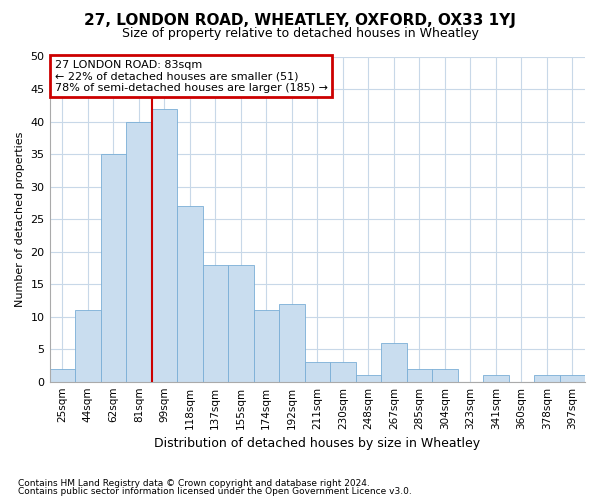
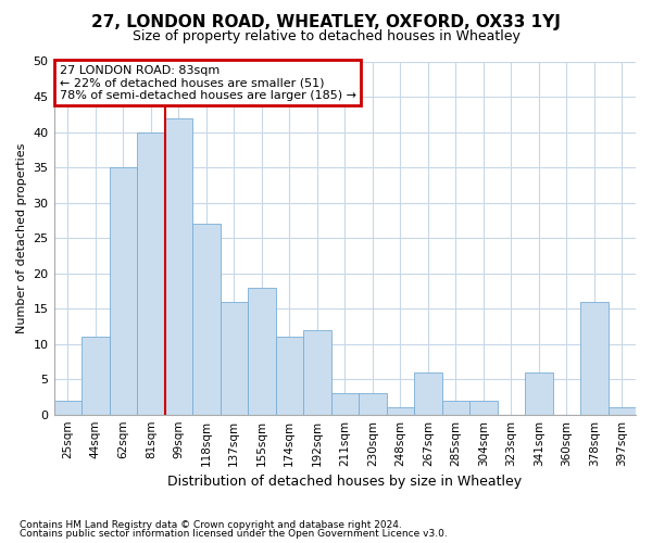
137sqm: 18 -> 16
341sqm: 1 -> 6
378sqm: 1 -> 16
